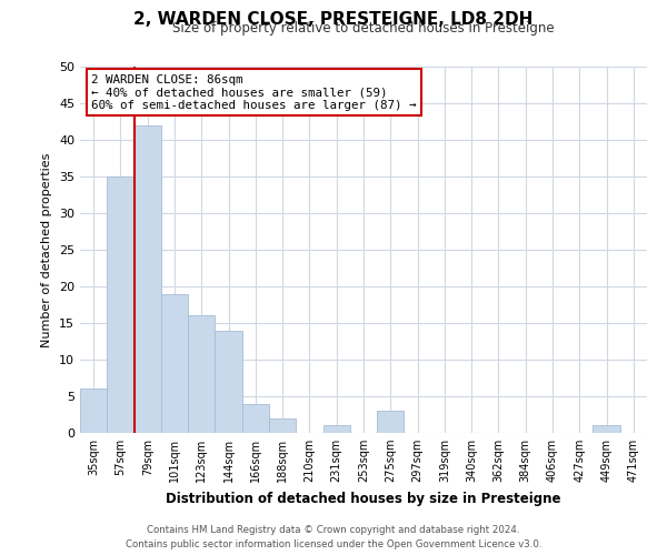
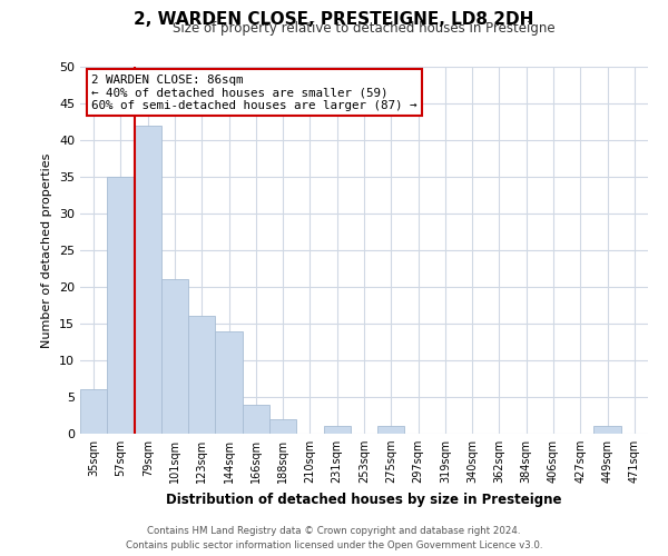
101sqm: 19 -> 21
275sqm: 3 -> 1
